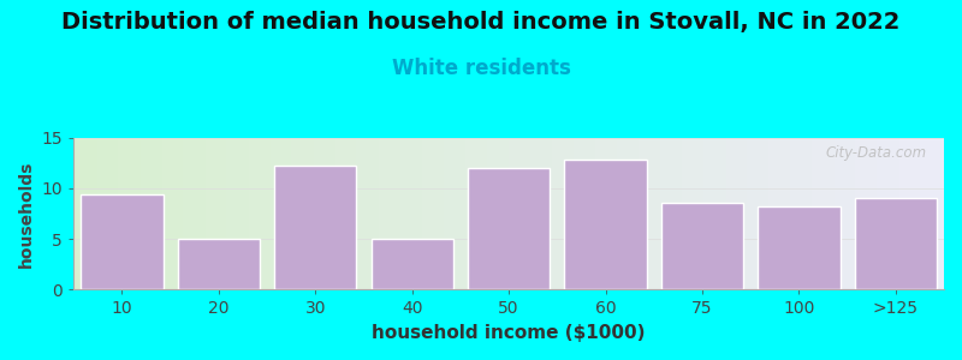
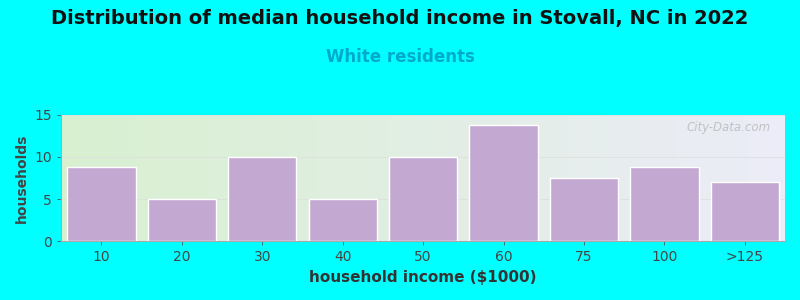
10: 9.4 -> 8.8
30: 12.2 -> 10.0
50: 12.0 -> 10.0
60: 12.8 -> 13.7
75: 8.6 -> 7.5
100: 8.2 -> 8.8
>125: 9.0 -> 7.0
